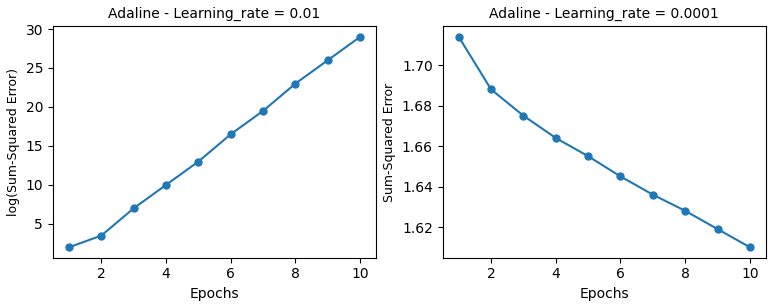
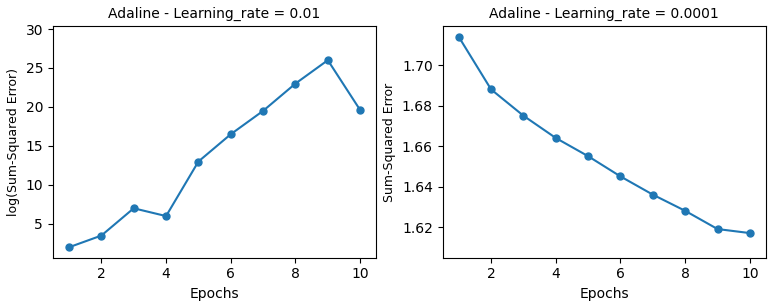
Adaline - Learning_rate = 0.01/4: 10.0 -> 6.0
Adaline - Learning_rate = 0.01/10: 29.0 -> 19.6
Adaline - Learning_rate = 0.0001/10: 1.610 -> 1.617
